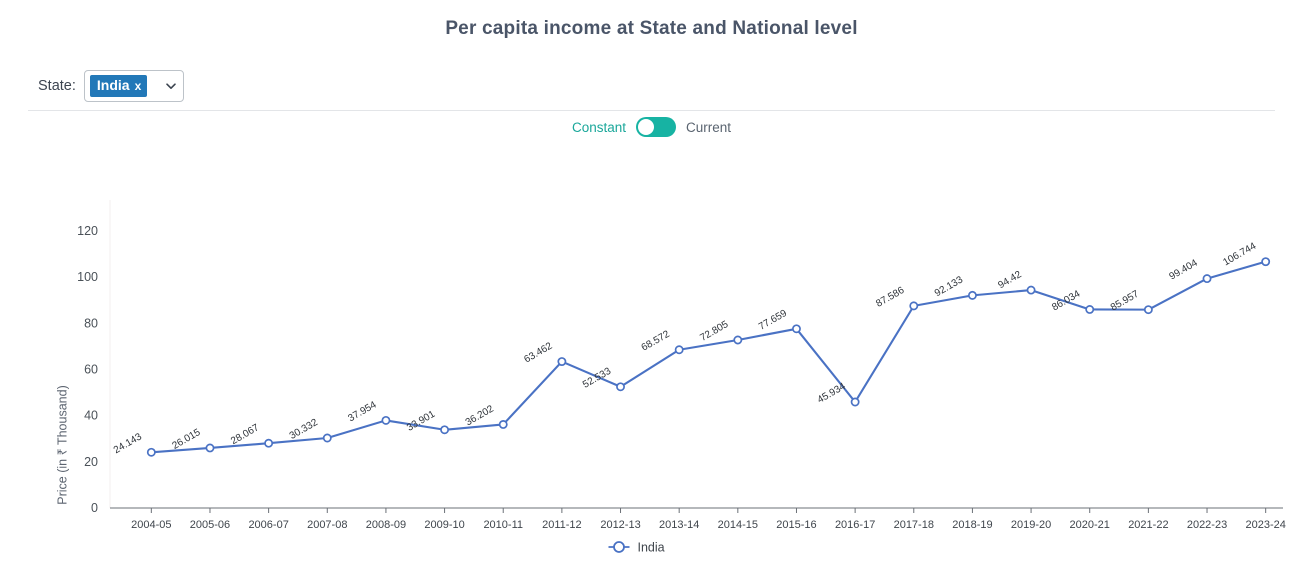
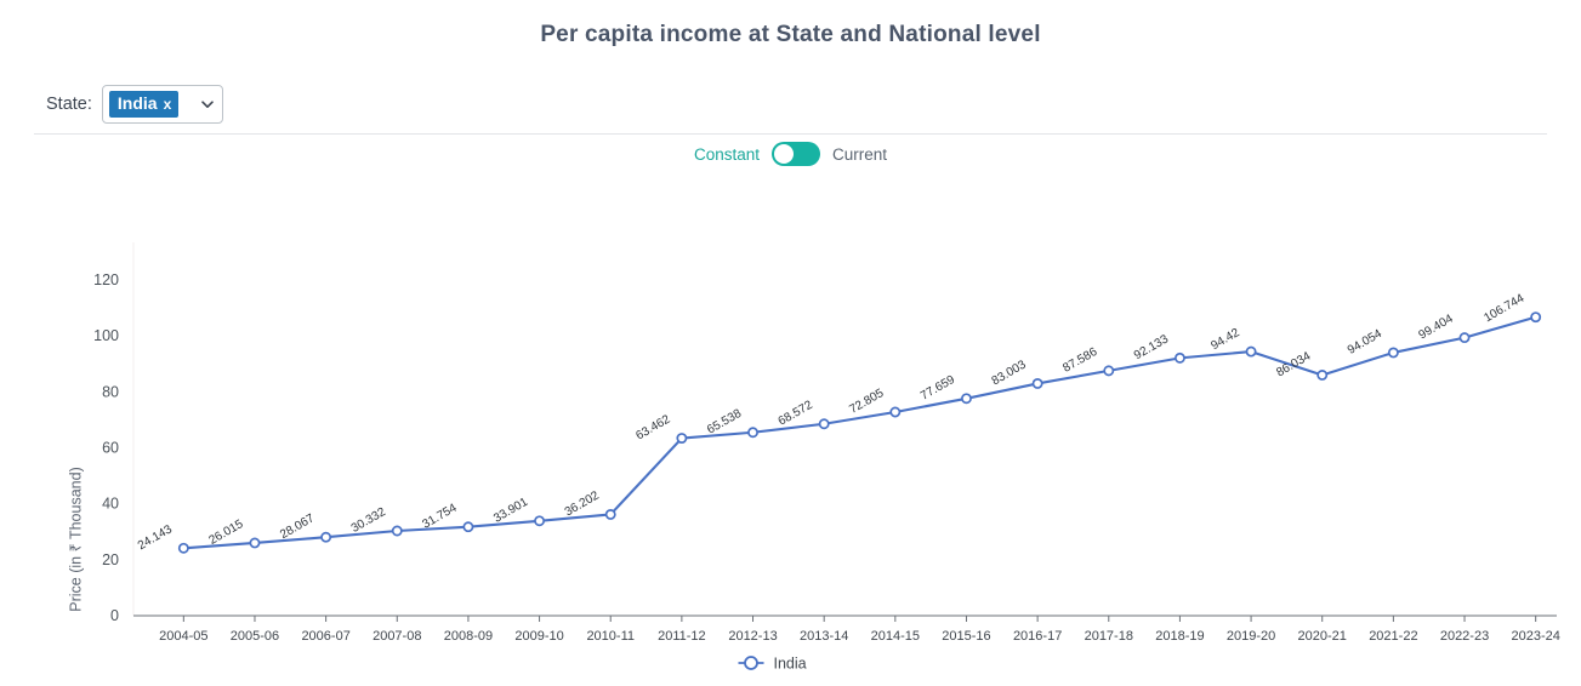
2008-09: 37.954 -> 31.754
2012-13: 52.533 -> 65.538
2016-17: 45.934 -> 83.003
2021-22: 85.957 -> 94.054
